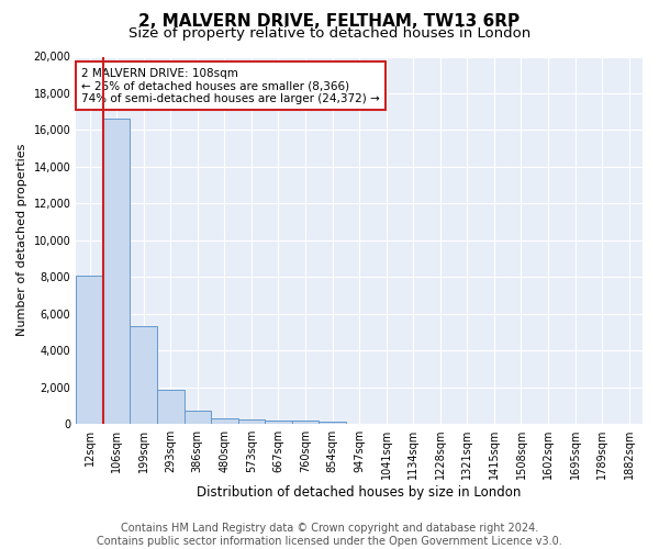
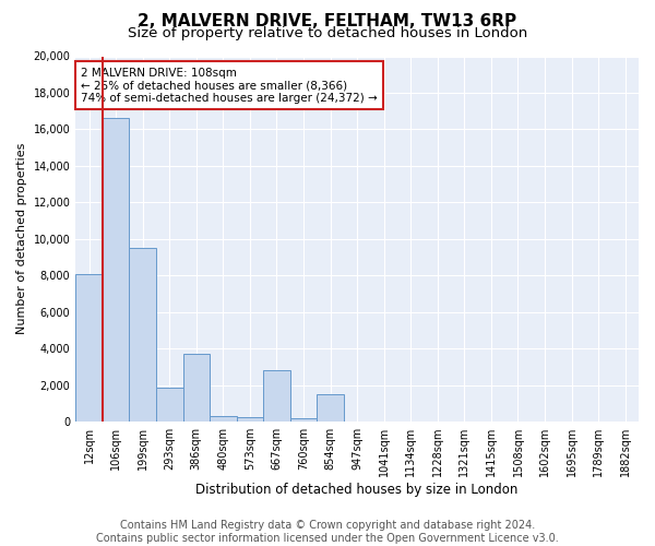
199sqm: 5,300 -> 9,500
386sqm: 700 -> 3,700
667sqm: 200 -> 2,800
854sqm: 200 -> 1,500
